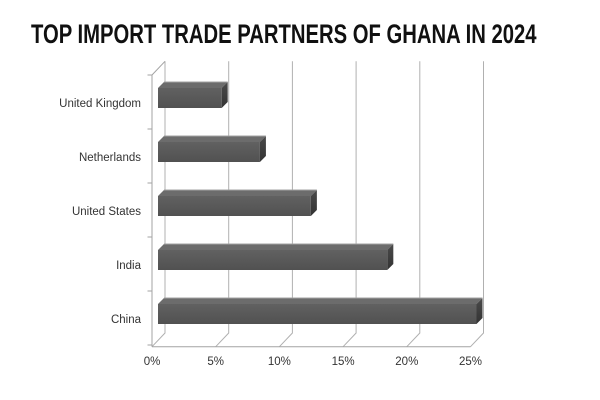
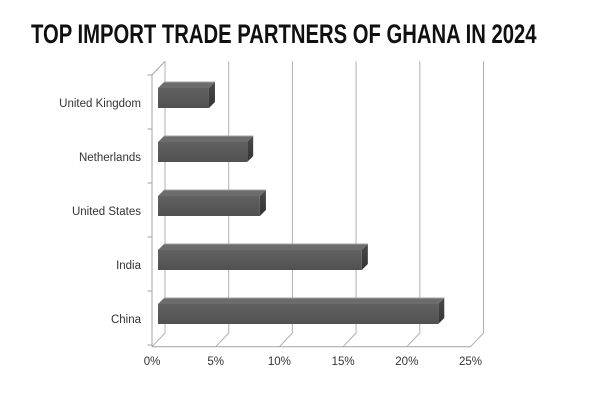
United Kingdom: 5% -> 4%
Netherlands: 8% -> 7%
United States: 12% -> 8%
India: 18% -> 16%
China: 25% -> 22%
